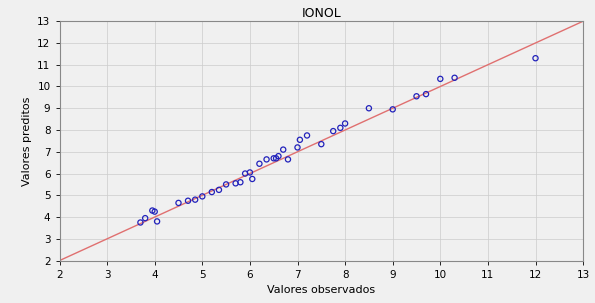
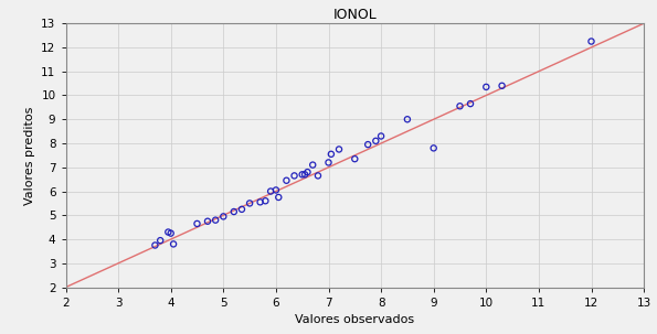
9: 8.95 -> 7.80
12: 11.30 -> 12.25
